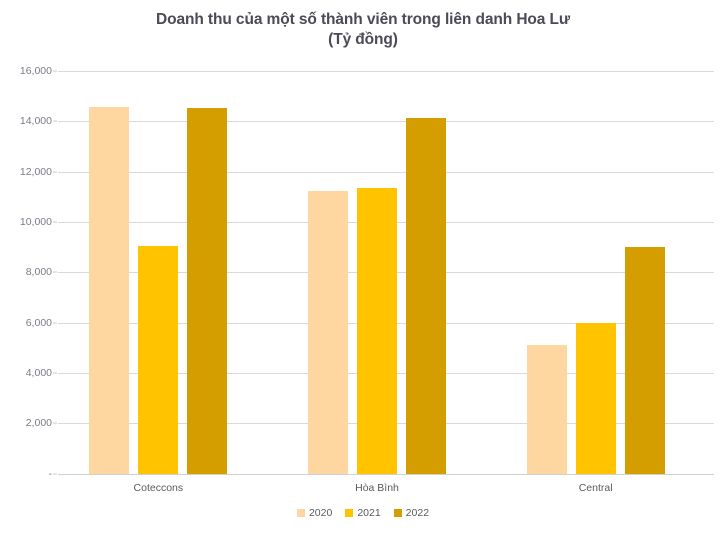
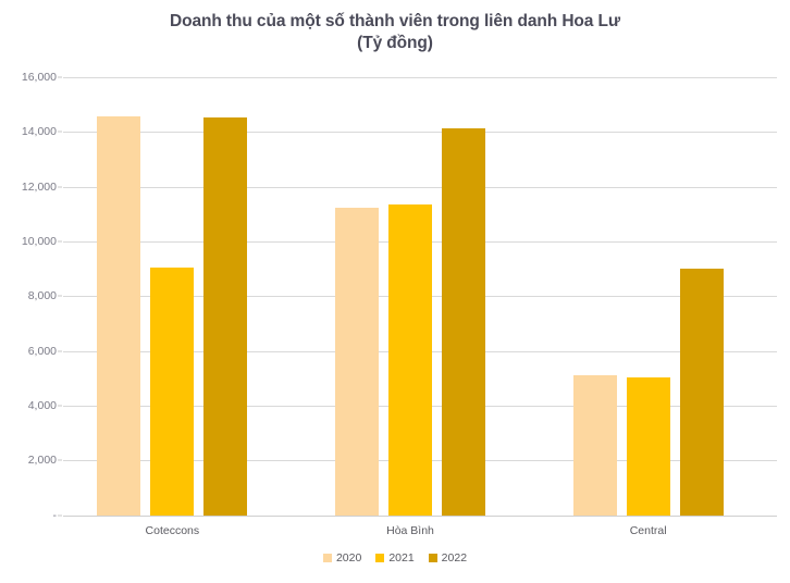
2021/Central: 6000 -> 5000
